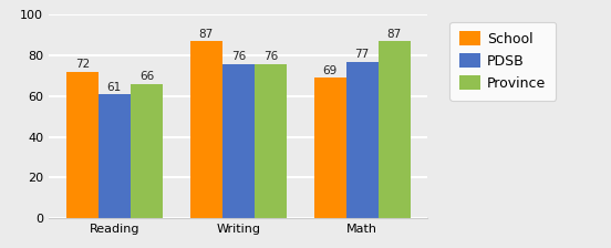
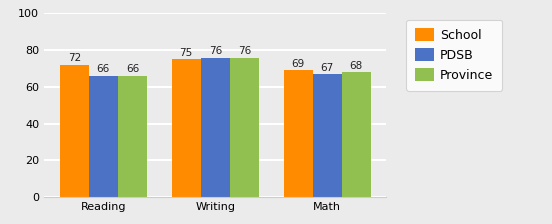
PDSB/Reading: 61 -> 66
School/Writing: 87 -> 75
PDSB/Math: 77 -> 67
Province/Math: 87 -> 68
